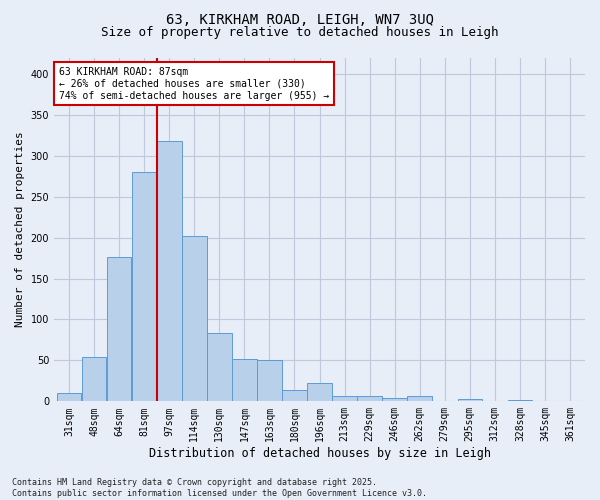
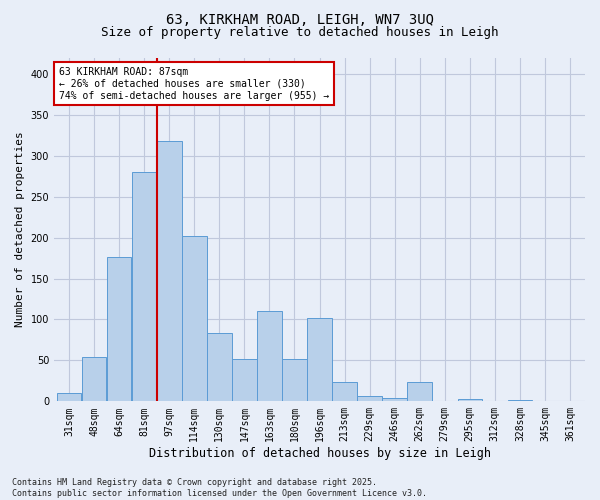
163sqm: 50 -> 110
180sqm: 14 -> 52
196sqm: 22 -> 102
213sqm: 6 -> 24
262sqm: 6 -> 24
